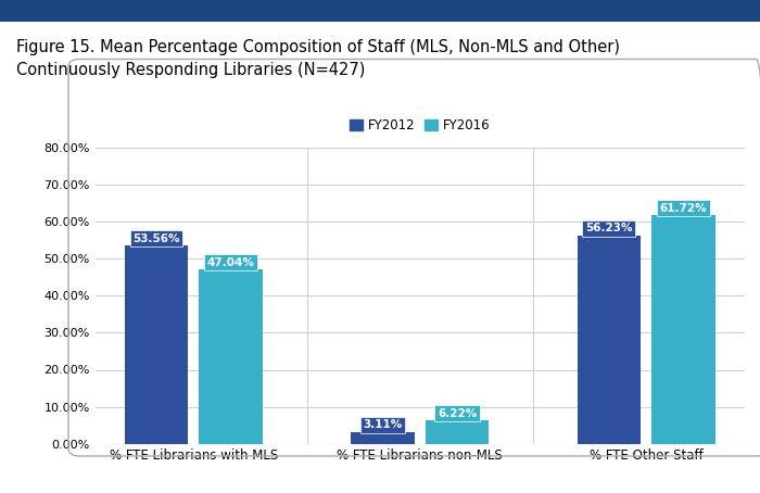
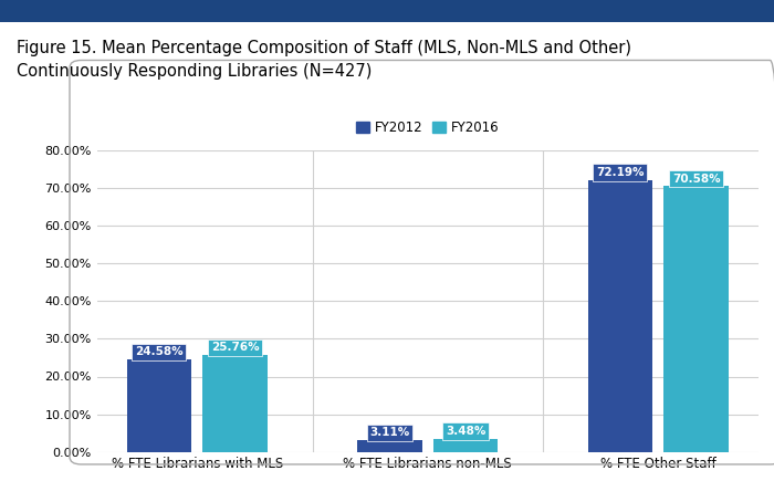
FY2012/% FTE Librarians with MLS: 53.56% -> 24.58%
FY2016/% FTE Librarians with MLS: 47.04% -> 25.76%
FY2016/% FTE Librarians non-MLS: 6.22% -> 3.48%
FY2012/% FTE Other Staff: 56.23% -> 72.19%
FY2016/% FTE Other Staff: 61.72% -> 70.58%
